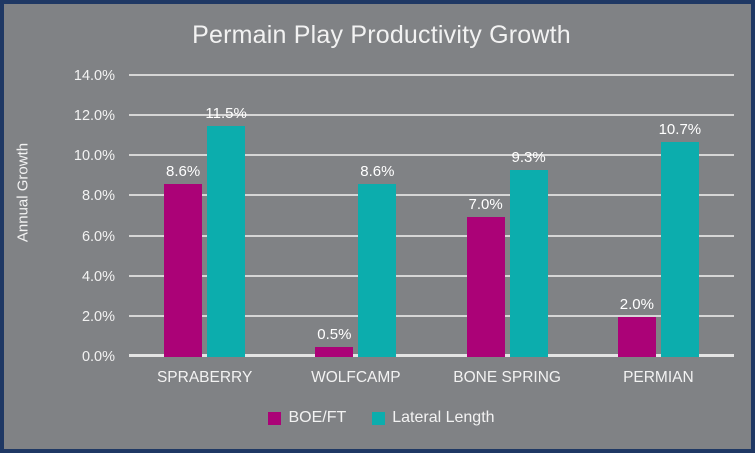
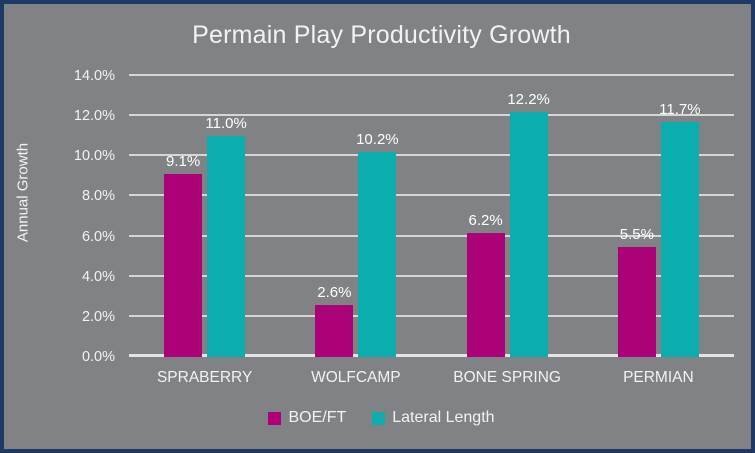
BOE/FT/SPRABERRY: 8.6% -> 9.1%
Lateral Length/SPRABERRY: 11.5% -> 11.0%
BOE/FT/WOLFCAMP: 0.5% -> 2.6%
Lateral Length/WOLFCAMP: 8.6% -> 10.2%
BOE/FT/BONE SPRING: 7.0% -> 6.2%
Lateral Length/BONE SPRING: 9.3% -> 12.2%
BOE/FT/PERMIAN: 2.0% -> 5.5%
Lateral Length/PERMIAN: 10.7% -> 11.7%
